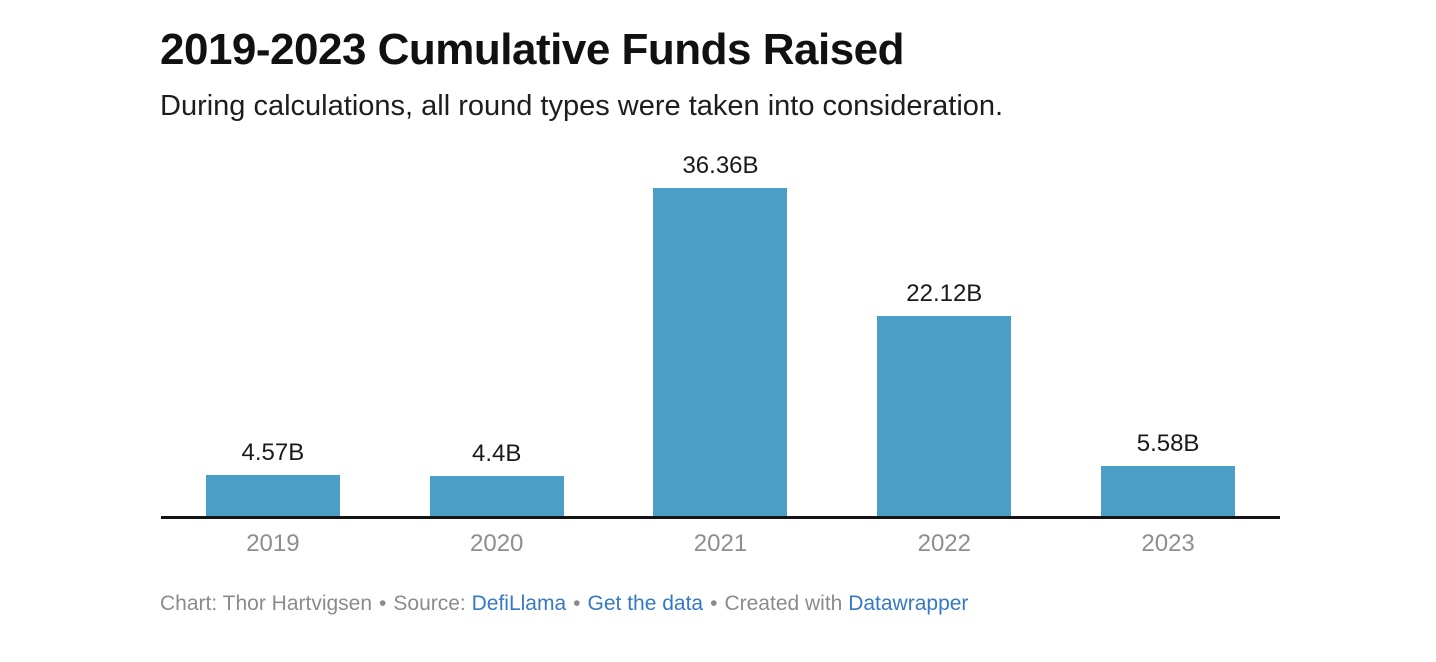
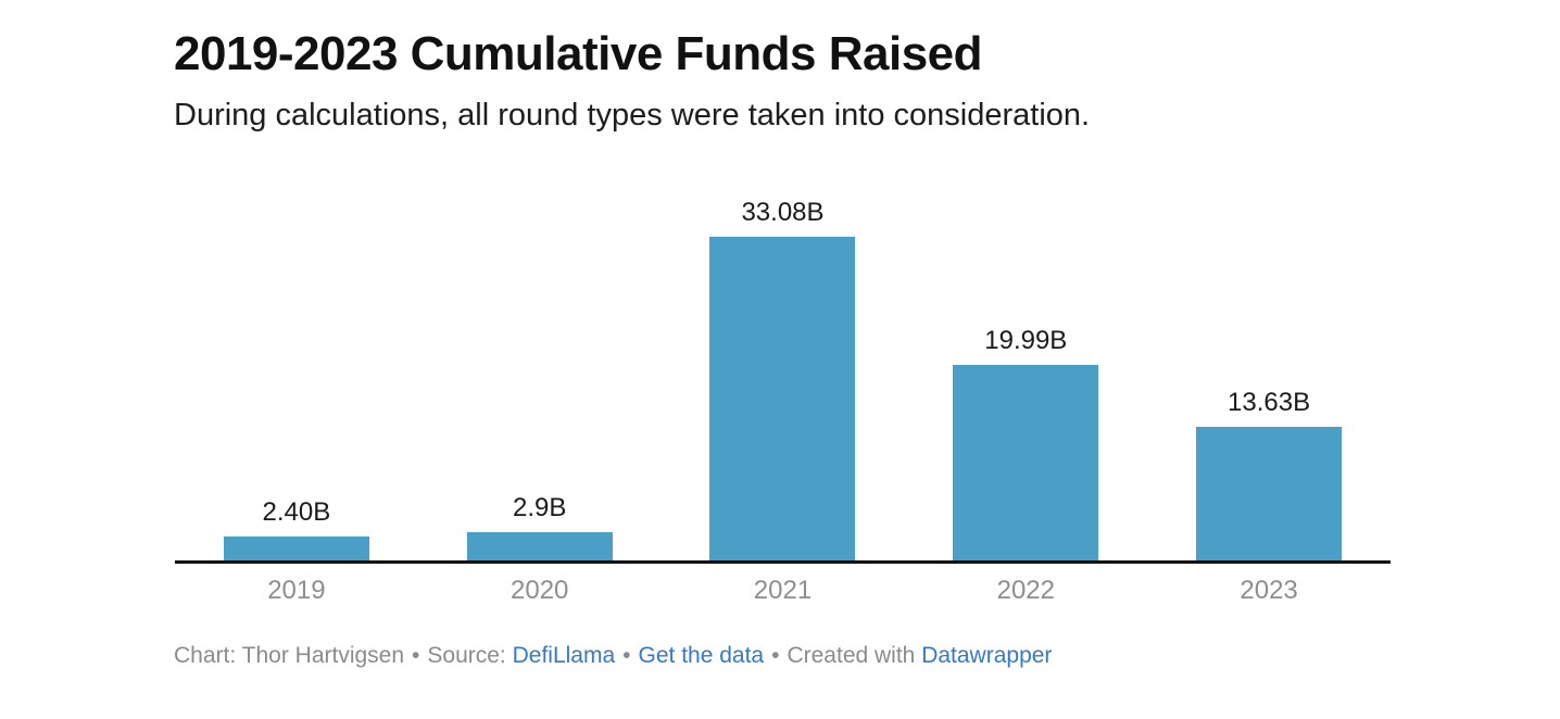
2019: 4.57B -> 2.40B
2020: 4.4B -> 2.9B
2021: 36.36B -> 33.08B
2022: 22.12B -> 19.99B
2023: 5.58B -> 13.63B
